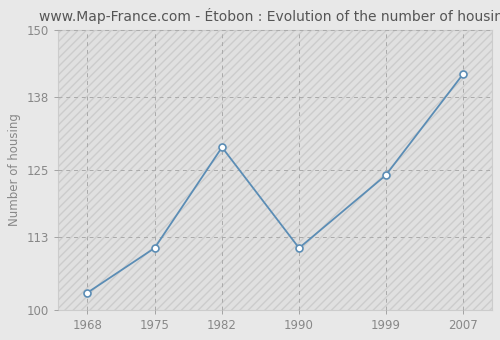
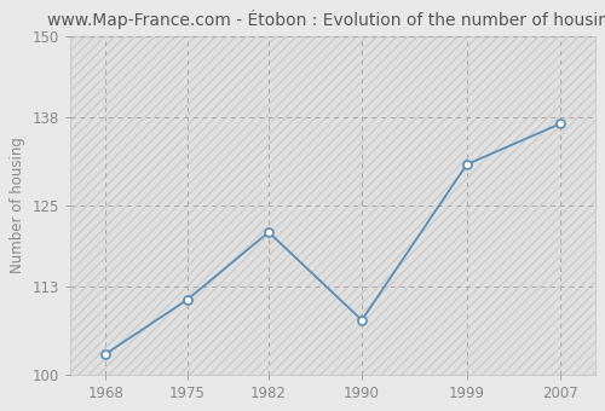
1982: 129 -> 121
1990: 111 -> 108
1999: 124 -> 131
2007: 142 -> 137
